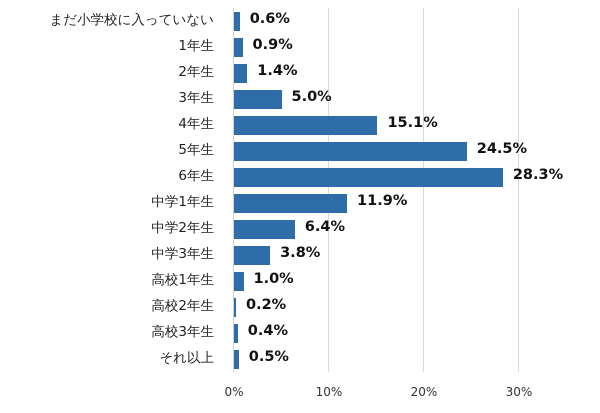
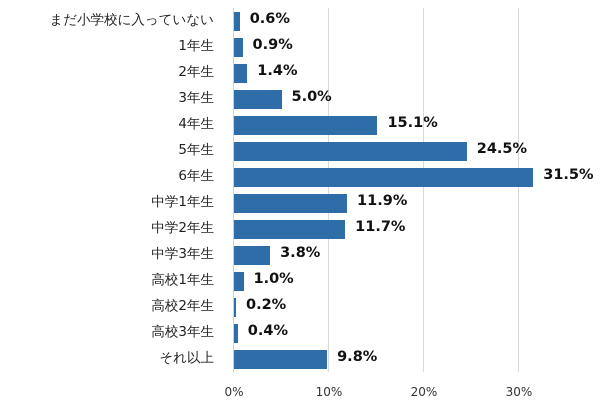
6年生: 28.3% -> 31.5%
中学2年生: 6.4% -> 11.7%
それ以上: 0.5% -> 9.8%
